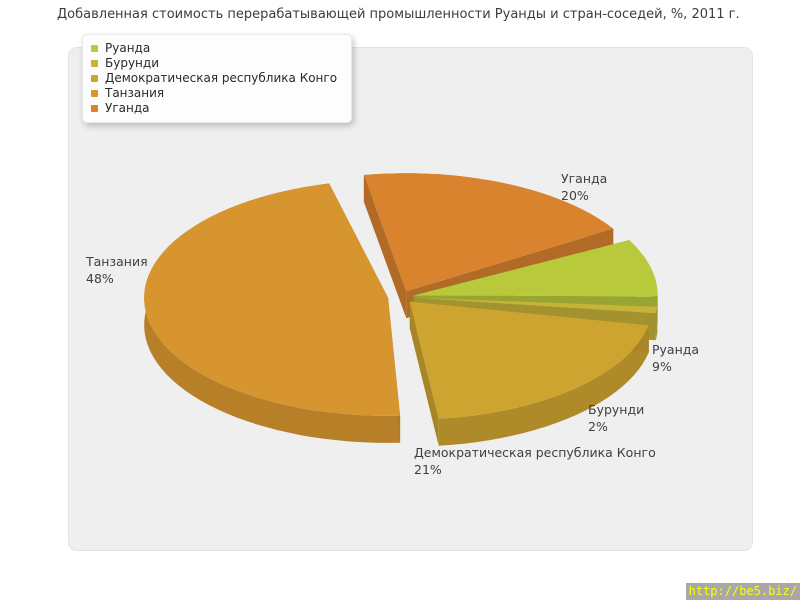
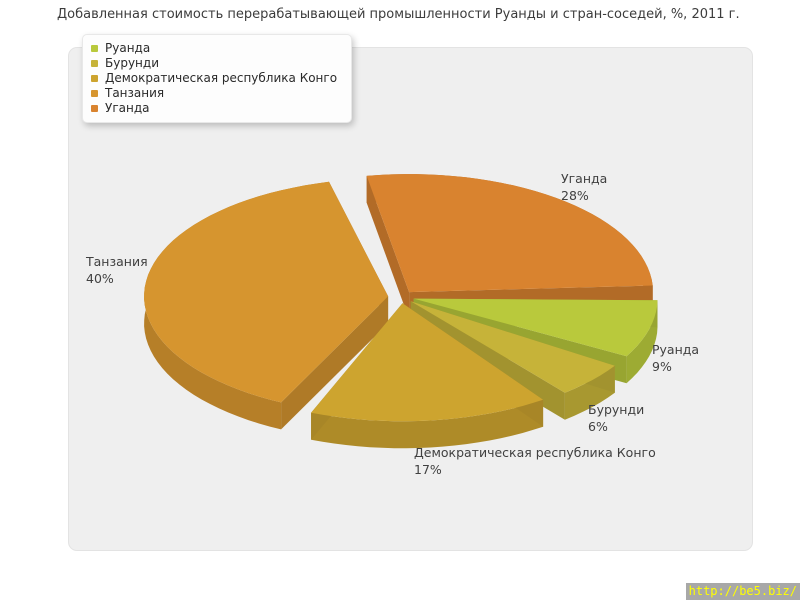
Бурунди: 2% -> 6%
Демократическая республика Конго: 21% -> 17%
Танзания: 48% -> 40%
Уганда: 20% -> 28%
